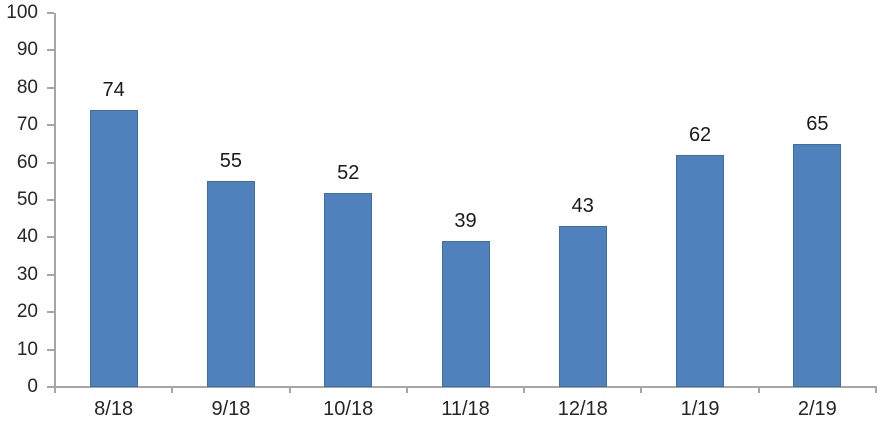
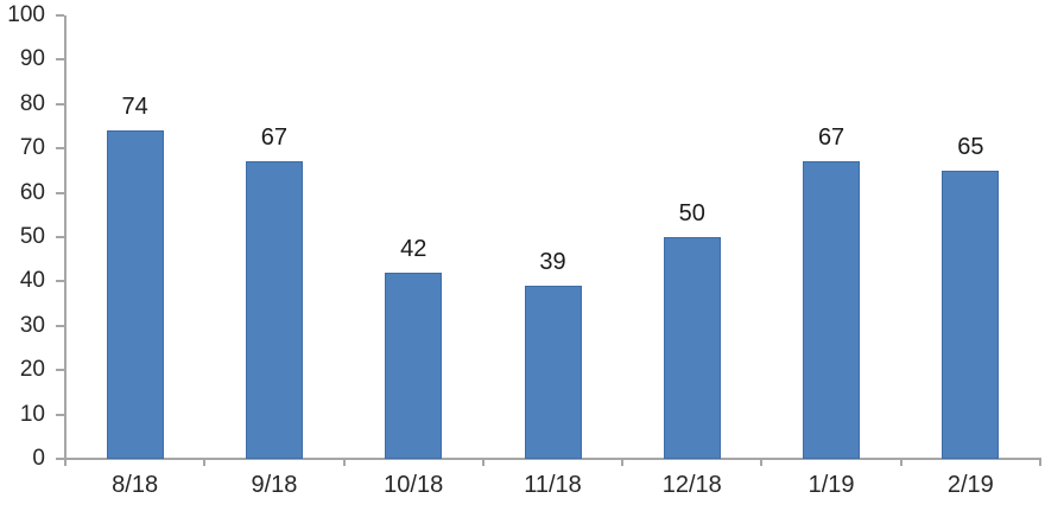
9/18: 55 -> 67
10/18: 52 -> 42
12/18: 43 -> 50
1/19: 62 -> 67
